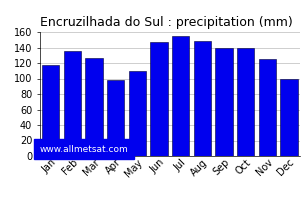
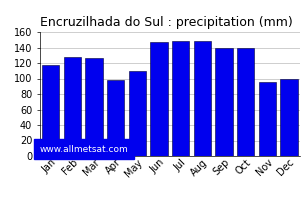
Feb: 135 -> 128
Jul: 155 -> 148
Nov: 125 -> 96
